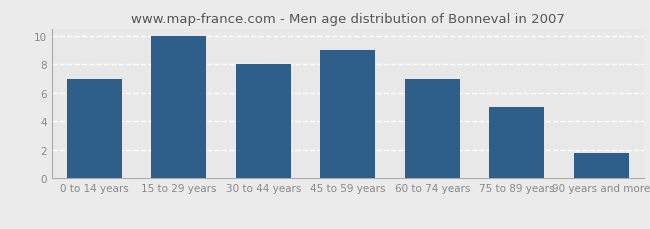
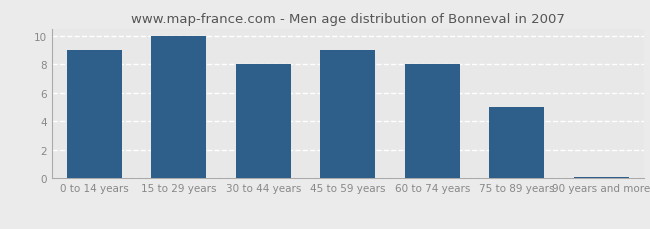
0 to 14 years: 7.0 -> 9.0
60 to 74 years: 7.0 -> 8.0
90 years and more: 1.8 -> 0.1
